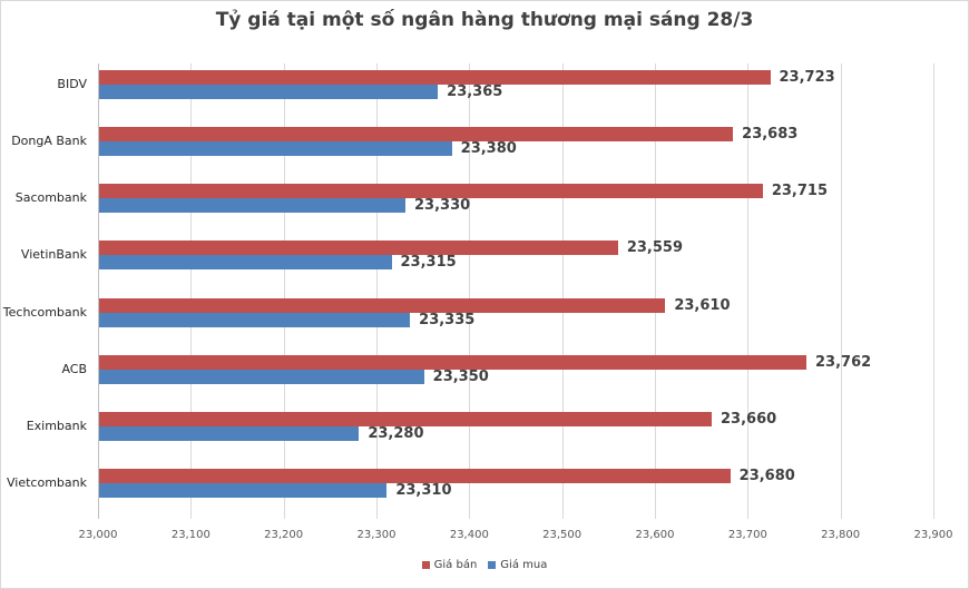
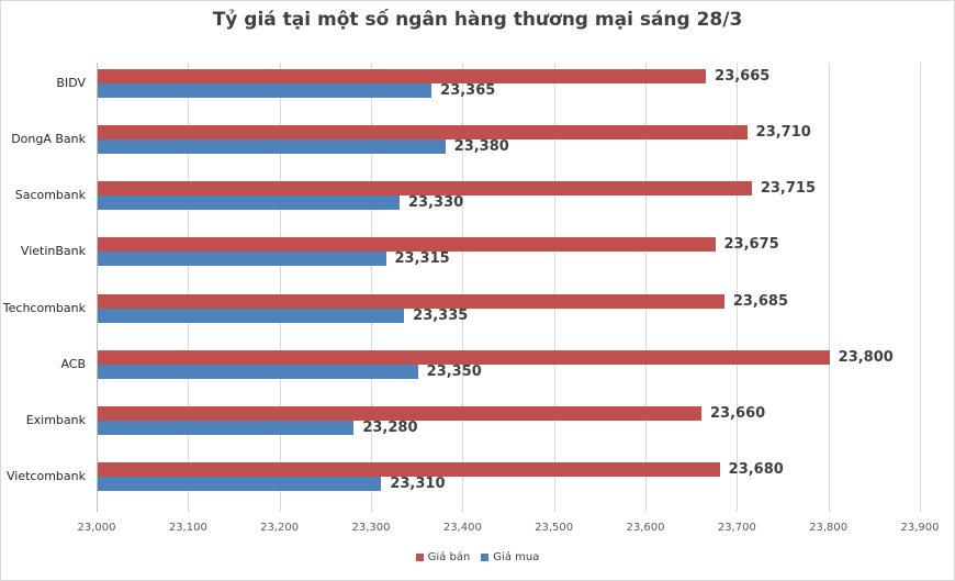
Giá bán/BIDV: 23,723 -> 23,665
Giá bán/DongA Bank: 23,683 -> 23,710
Giá bán/VietinBank: 23,559 -> 23,675
Giá bán/Techcombank: 23,610 -> 23,685
Giá bán/ACB: 23,762 -> 23,800
